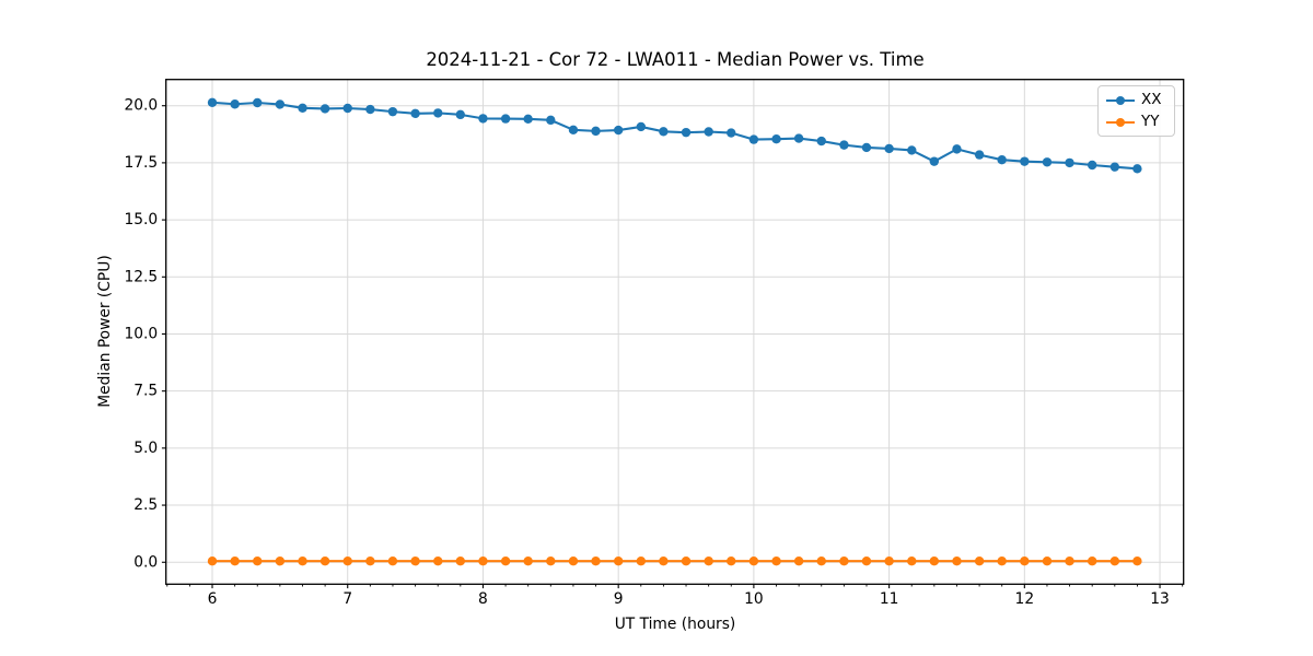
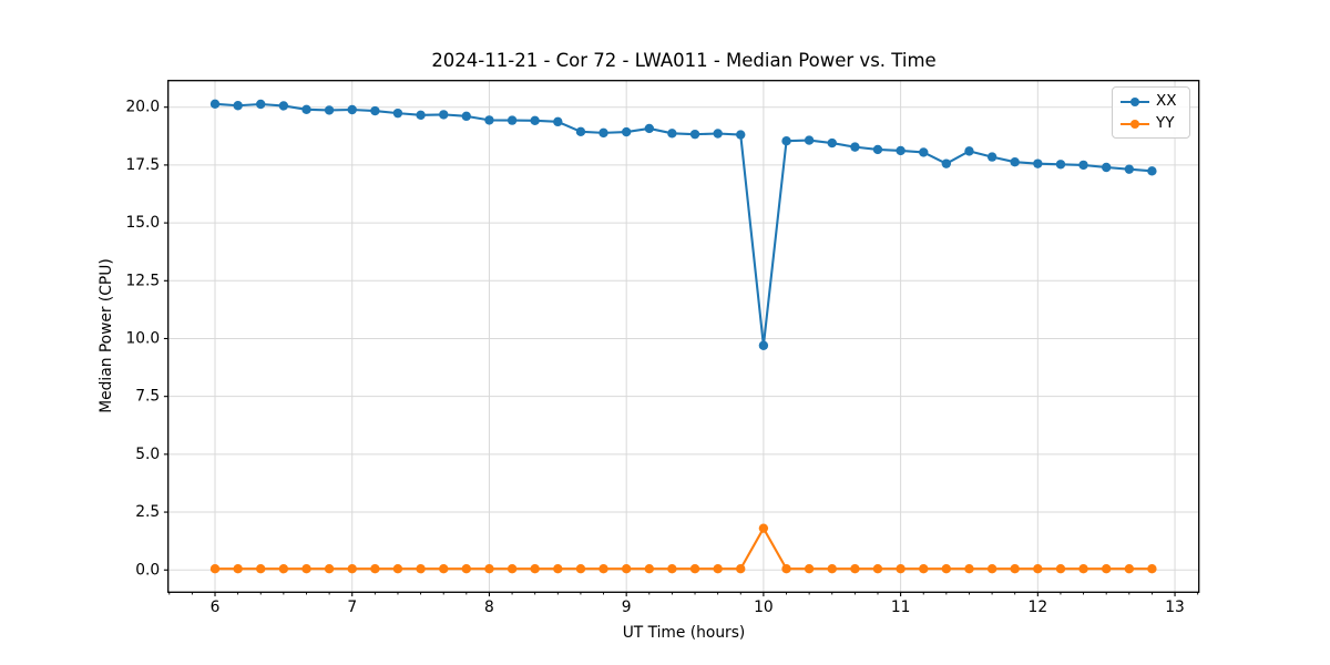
XX/10.0: 18.5 -> 9.7
YY/10.0: 0.1 -> 1.8
